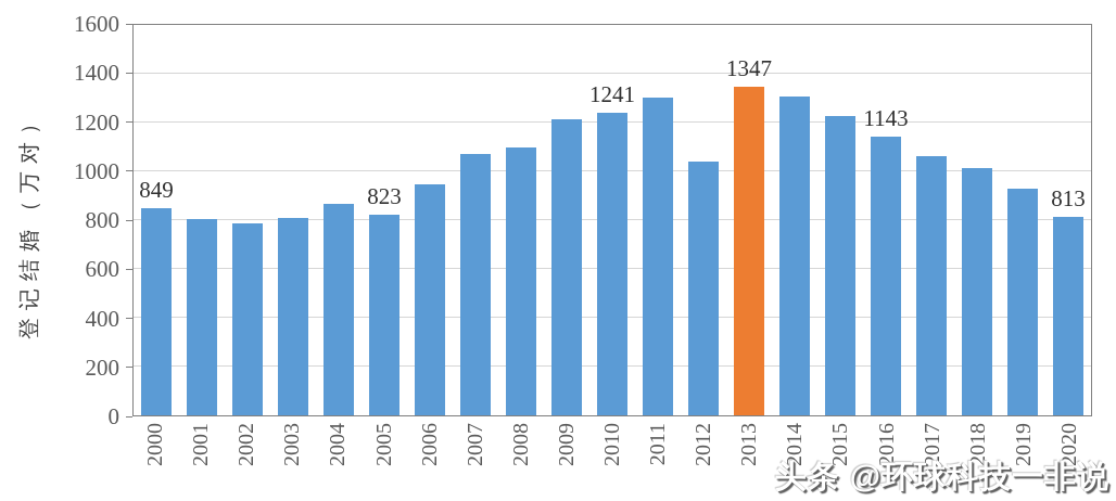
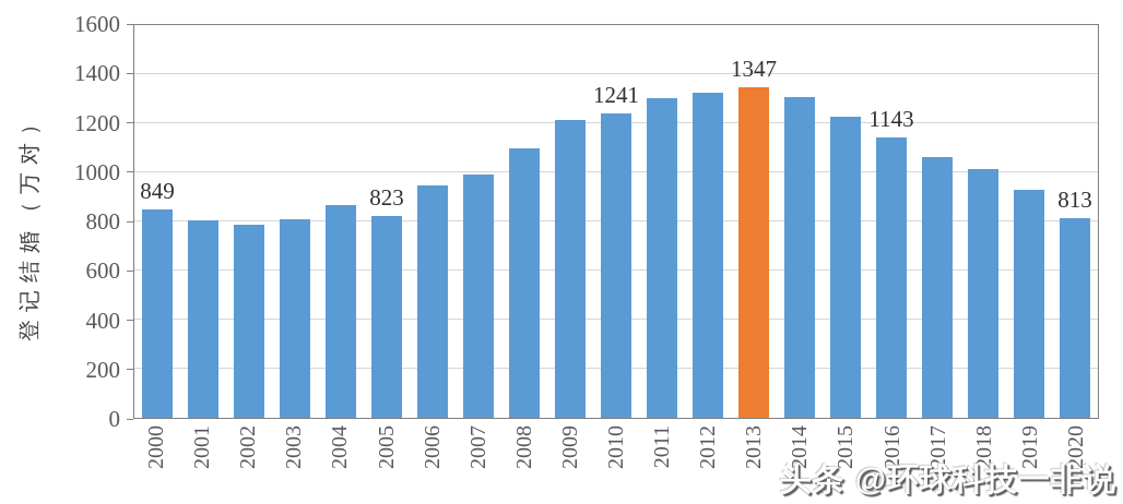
2007: 1070 -> 990
2012: 1040 -> 1320
